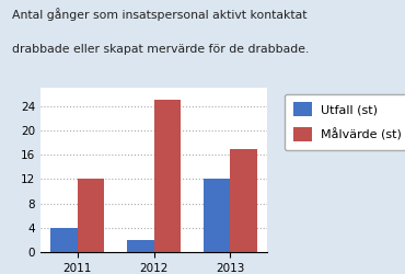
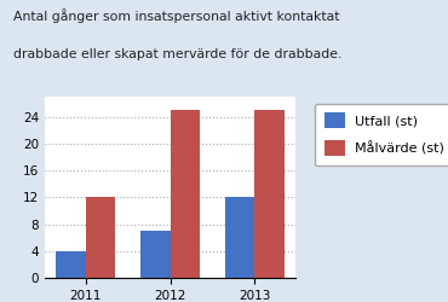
Utfall (st)/2012: 2 -> 7
Målvärde (st)/2013: 17 -> 25
